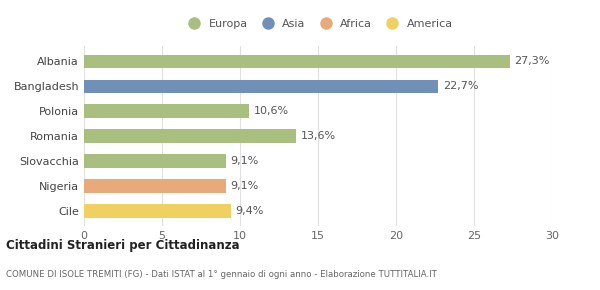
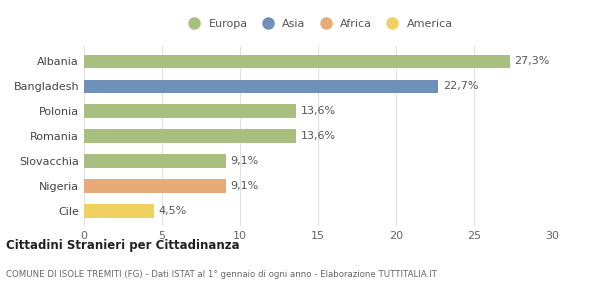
Polonia: 10,6% -> 13,6%
Cile: 9,4% -> 4,5%
